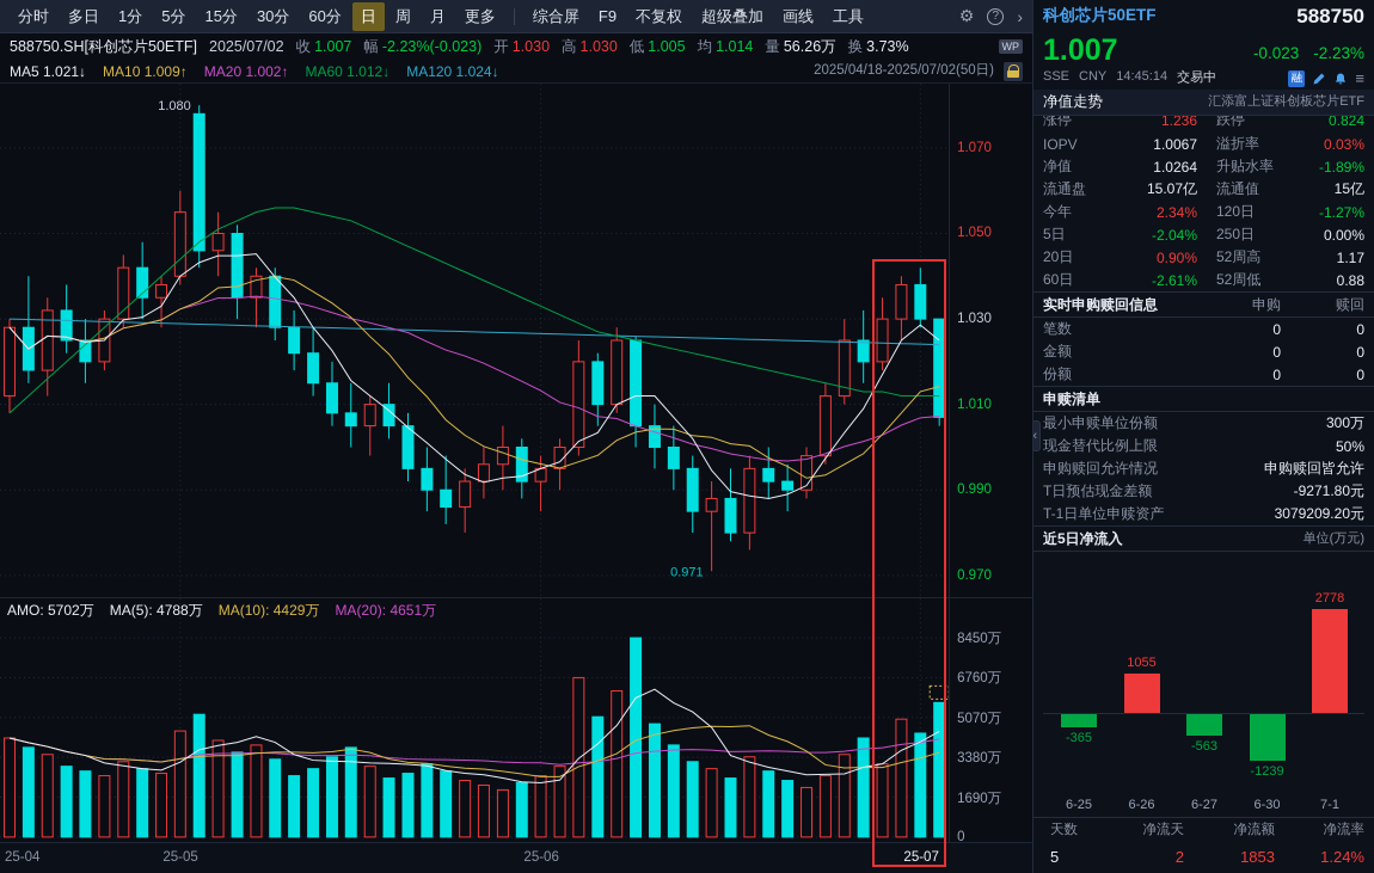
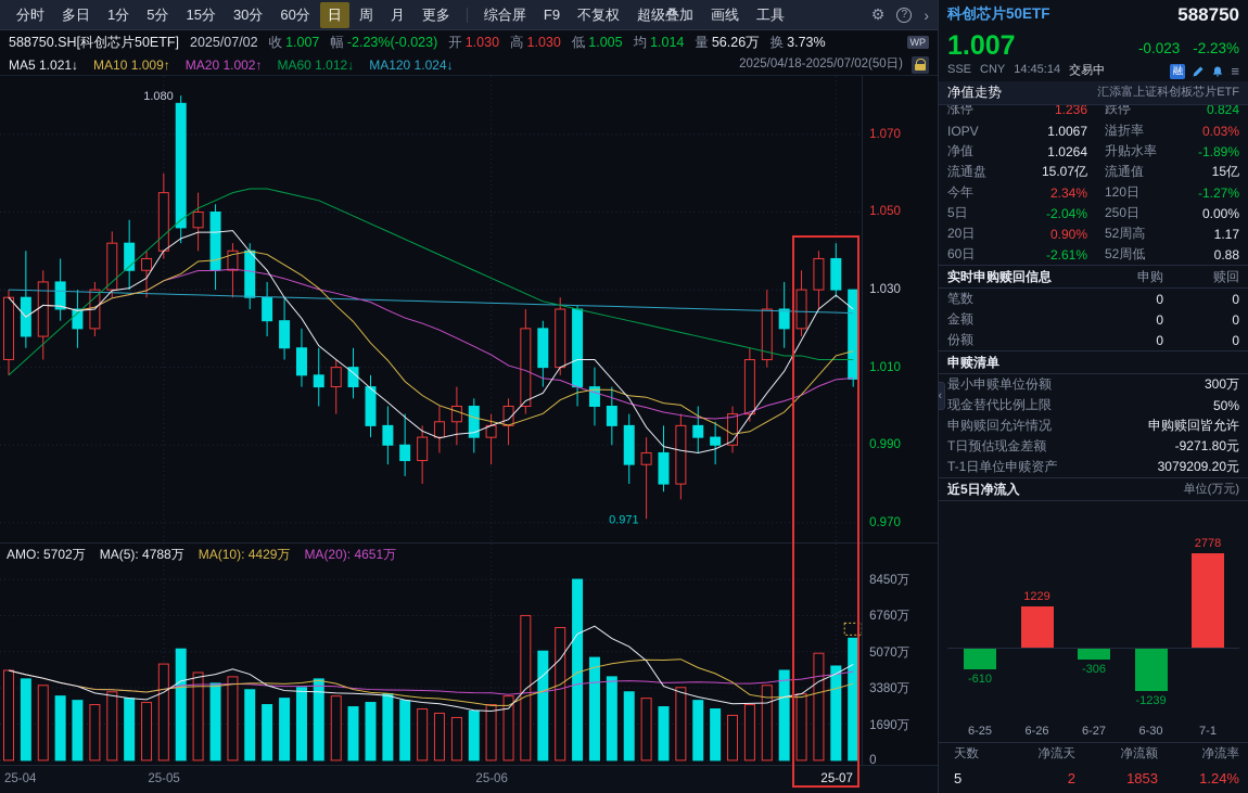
近5日净流入/6-25: -365 -> -610
近5日净流入/6-26: 1055 -> 1229
近5日净流入/6-27: -563 -> -306
